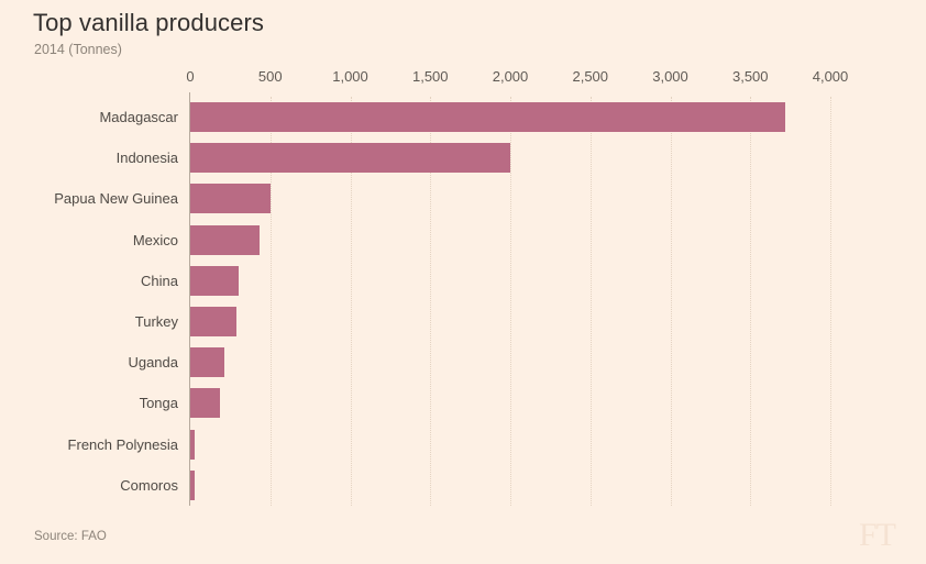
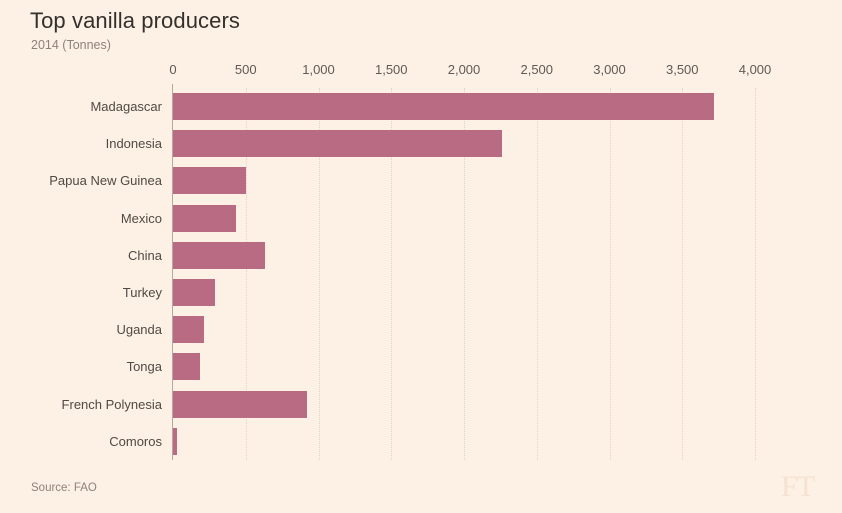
Indonesia: 2000 -> 2260
China: 300 -> 630
French Polynesia: 30 -> 920
